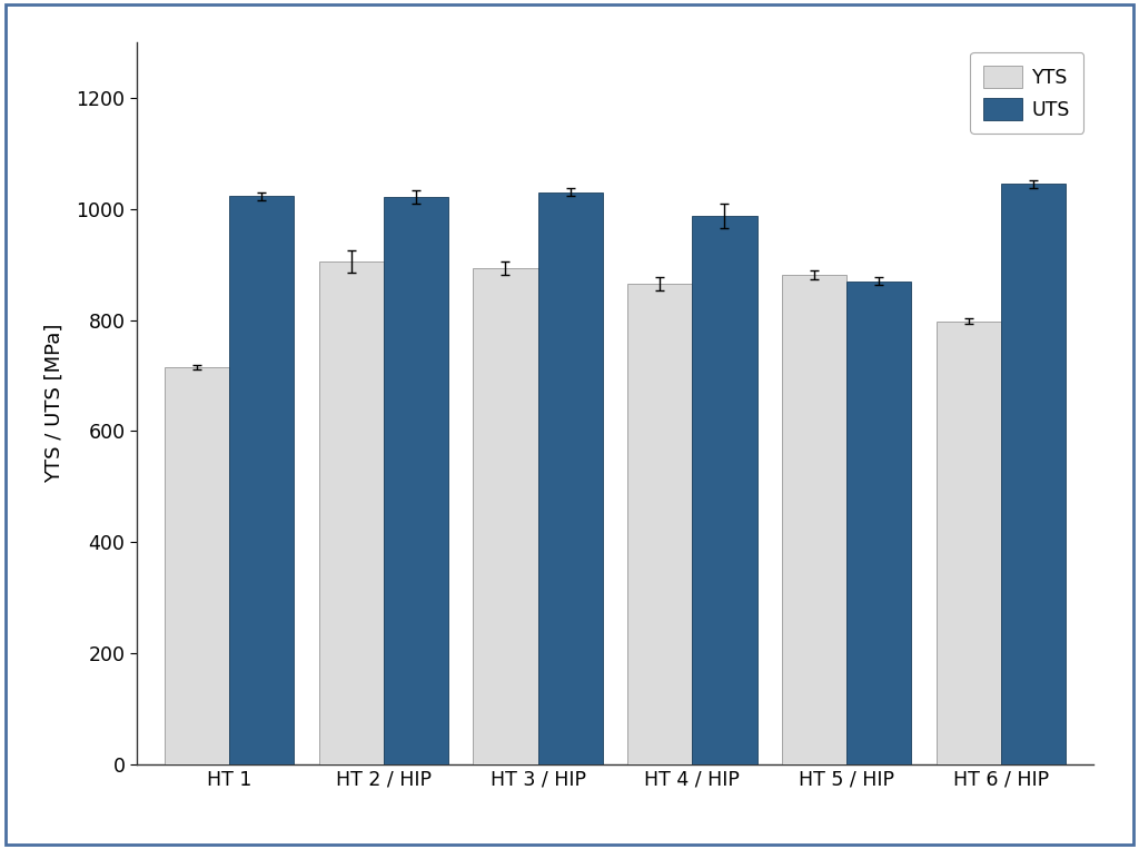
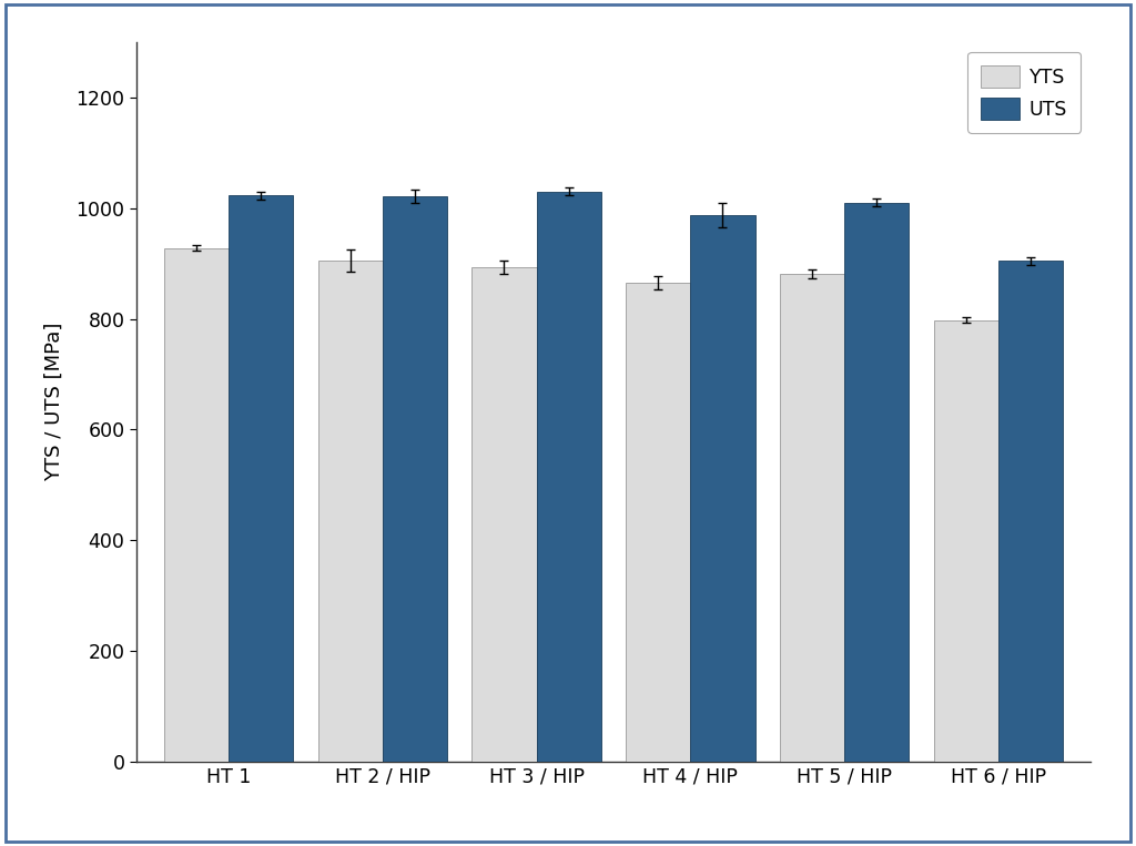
YTS/HT 1: 715 -> 928
UTS/HT 5 / HIP: 870 -> 1010
UTS/HT 6 / HIP: 1045 -> 905
